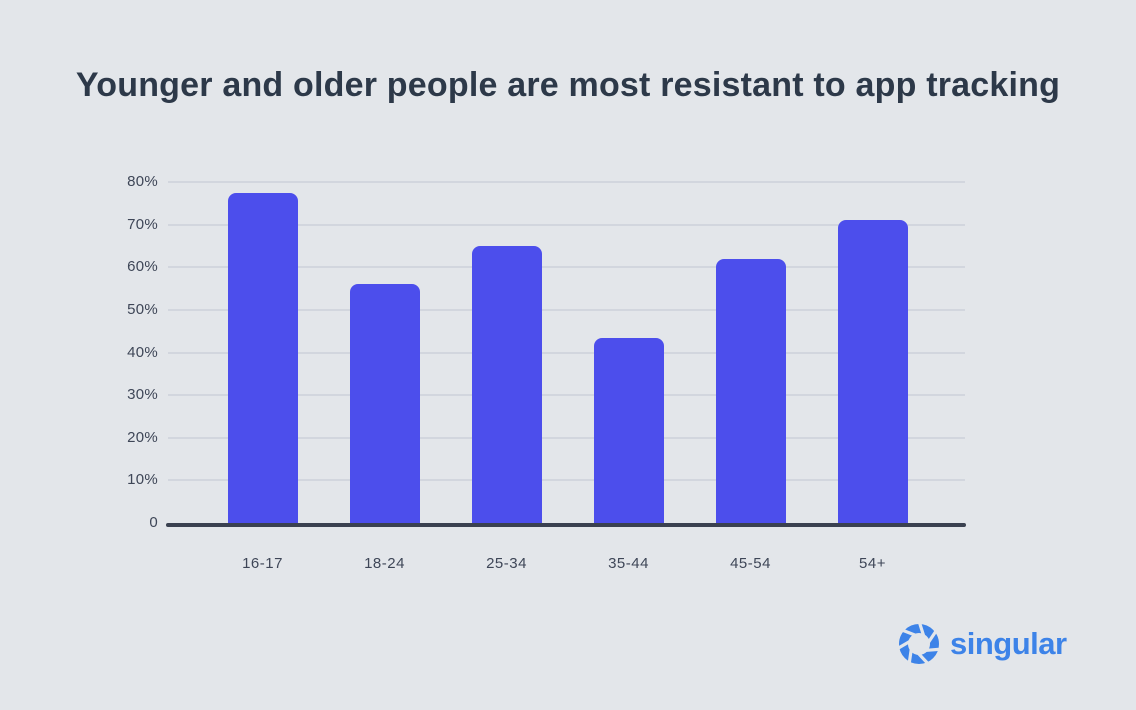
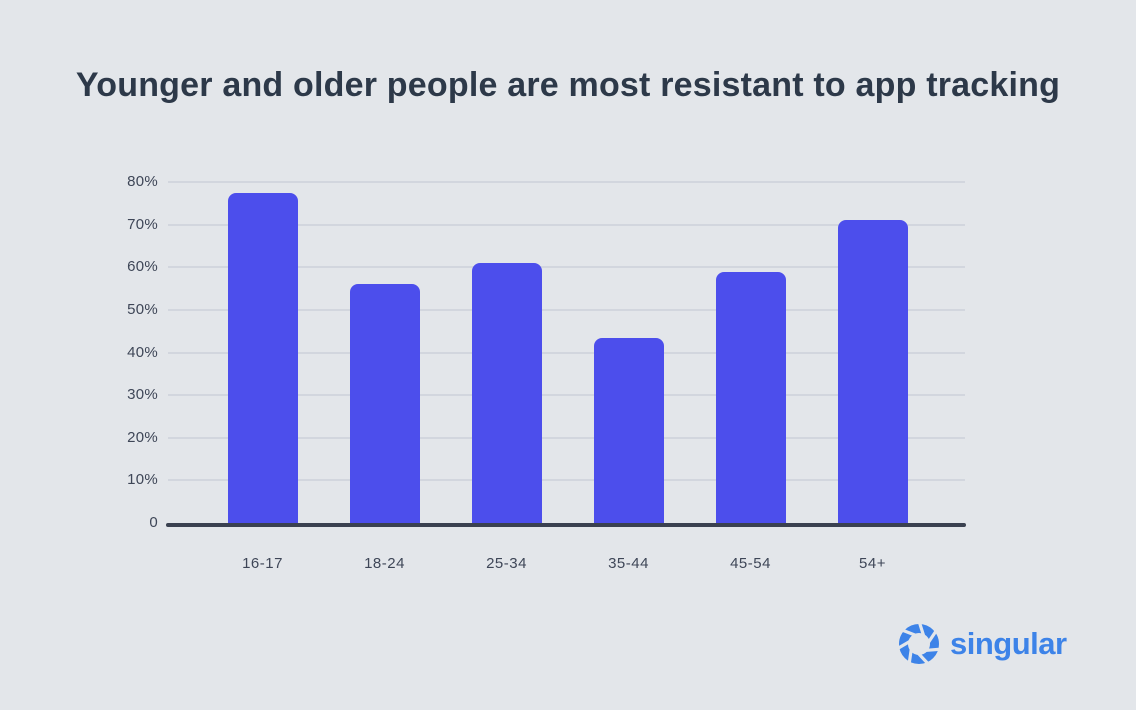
25-34: 65% -> 61%
45-54: 62% -> 59%
